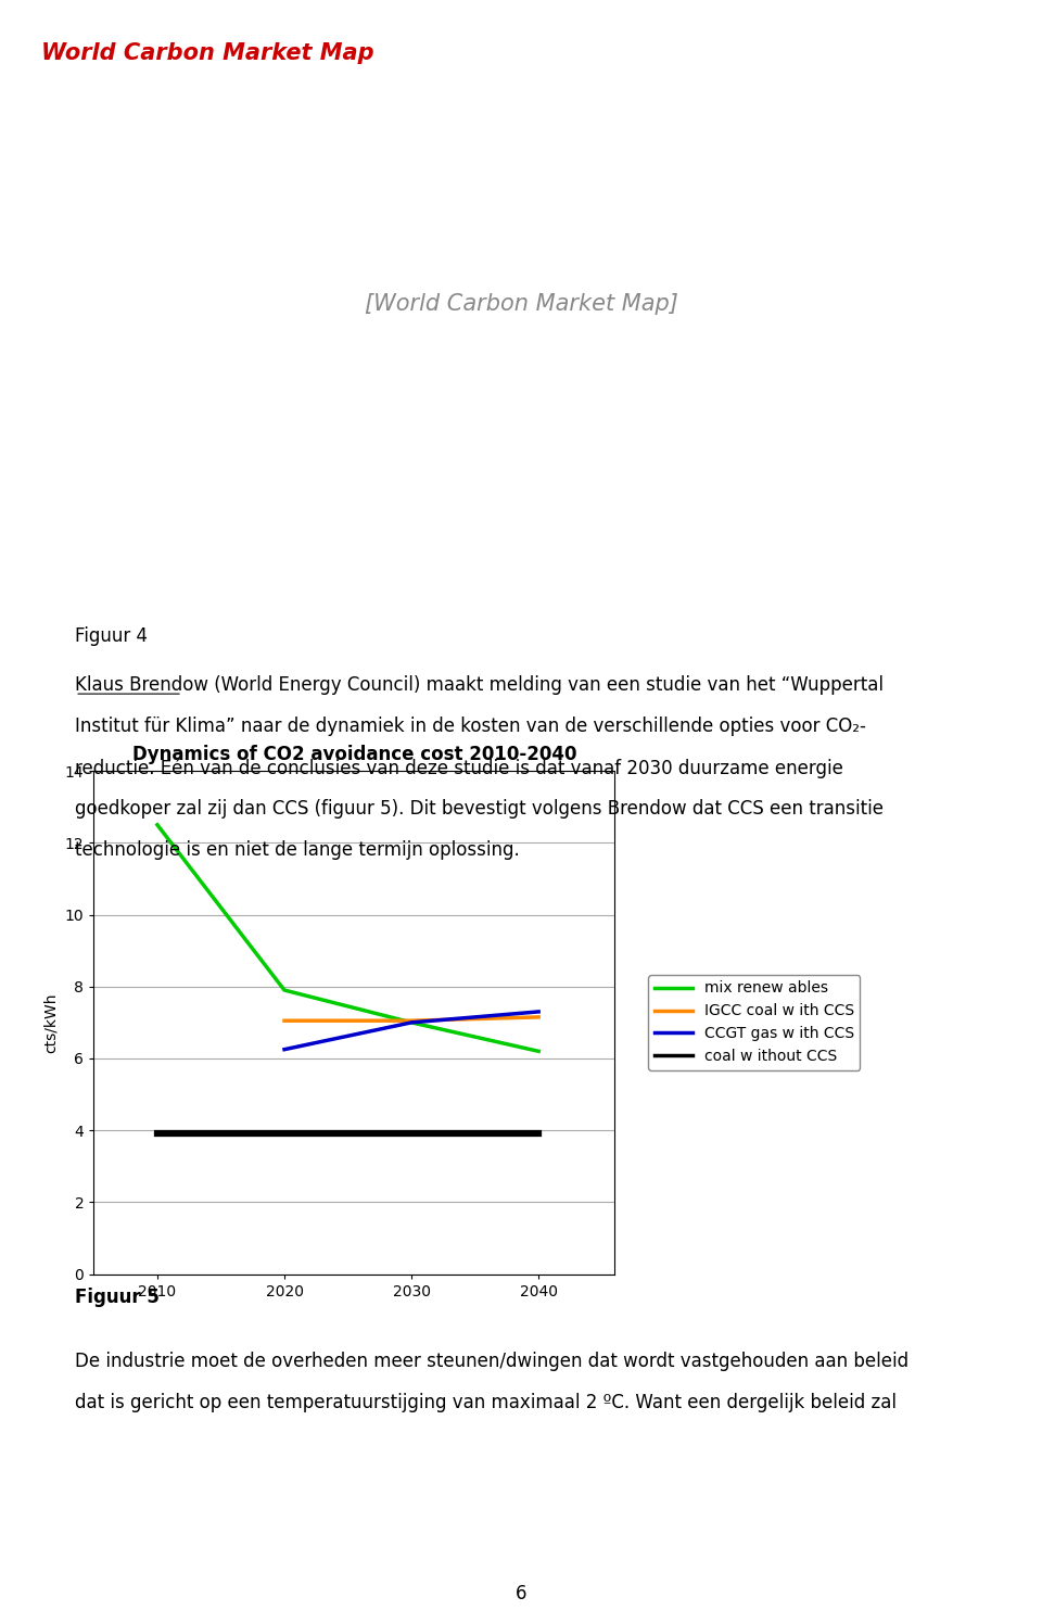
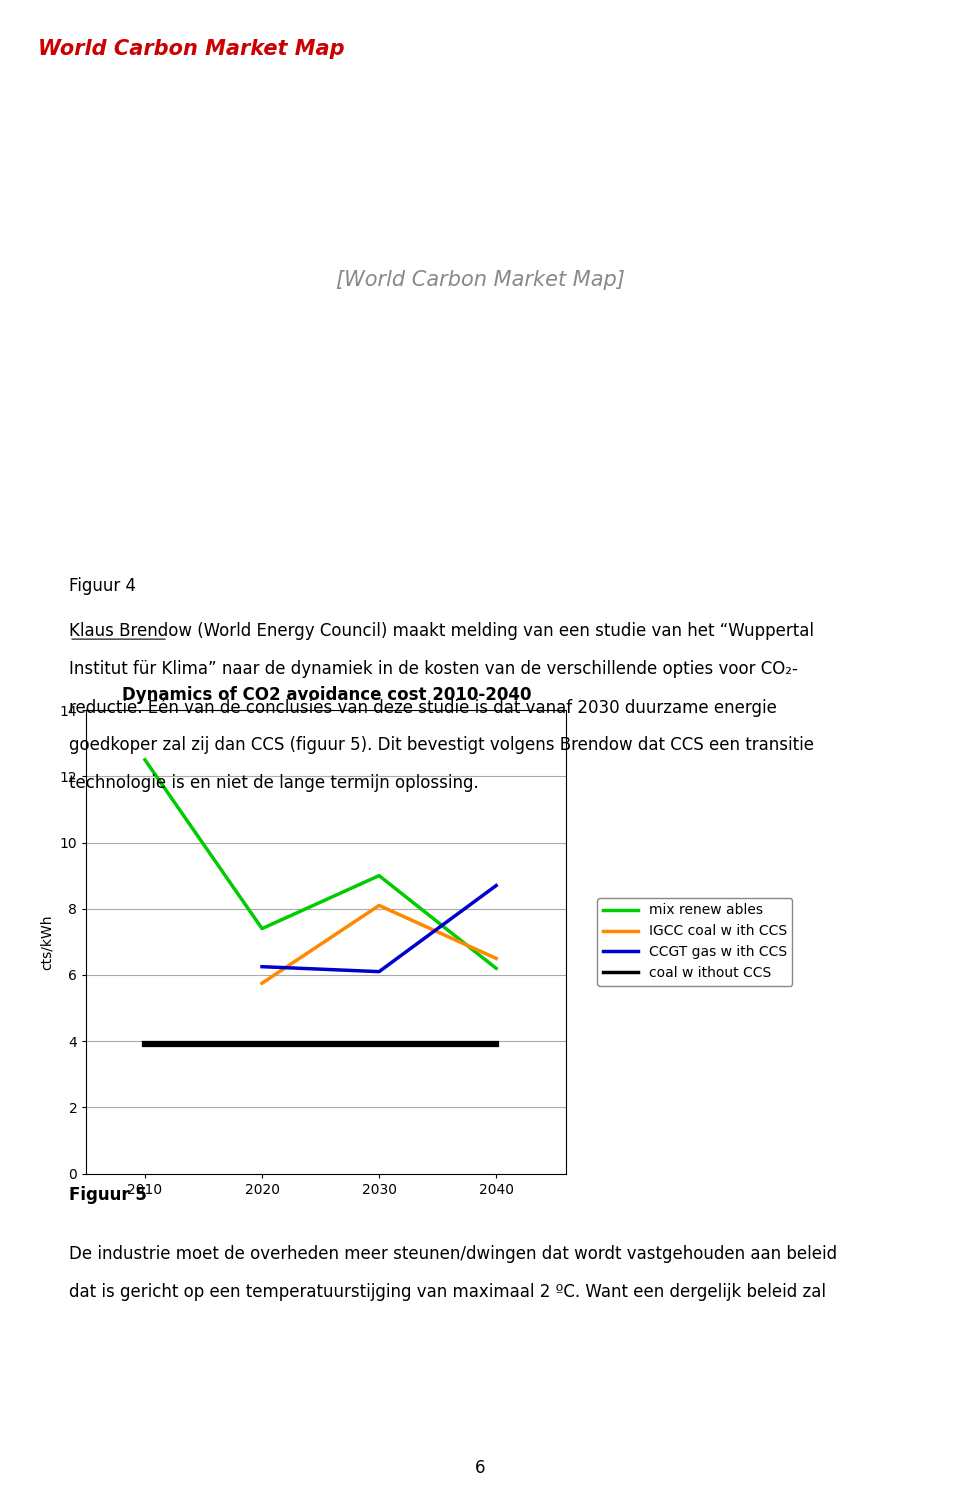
mix renew ables/2020: 7.9 -> 7.4
IGCC coal w ith CCS/2020: 7.05 -> 5.75
mix renew ables/2030: 7.0 -> 9.0
IGCC coal w ith CCS/2030: 7.05 -> 8.10
CCGT gas w ith CCS/2030: 7.00 -> 6.10
IGCC coal w ith CCS/2040: 7.15 -> 6.50
CCGT gas w ith CCS/2040: 7.30 -> 8.70
